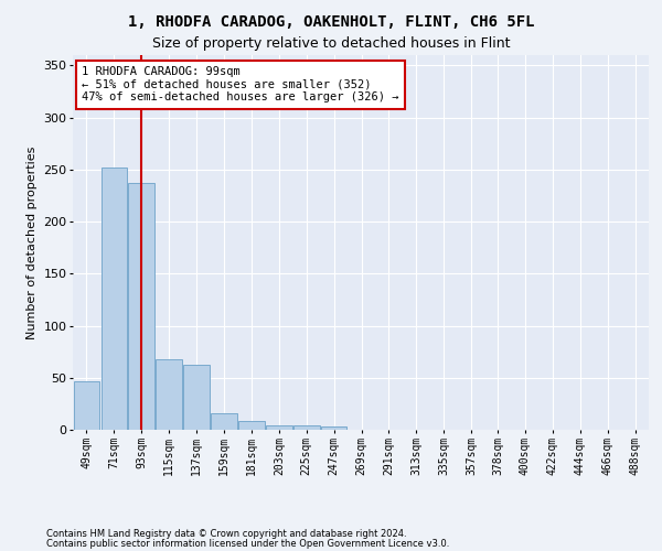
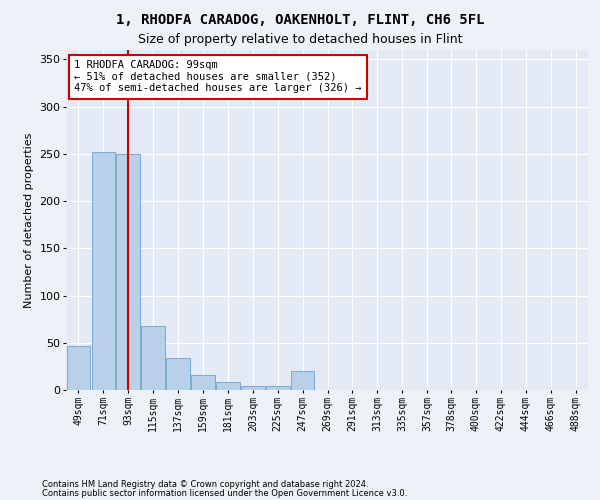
93sqm: 237 -> 250
137sqm: 63 -> 34
247sqm: 3 -> 20
